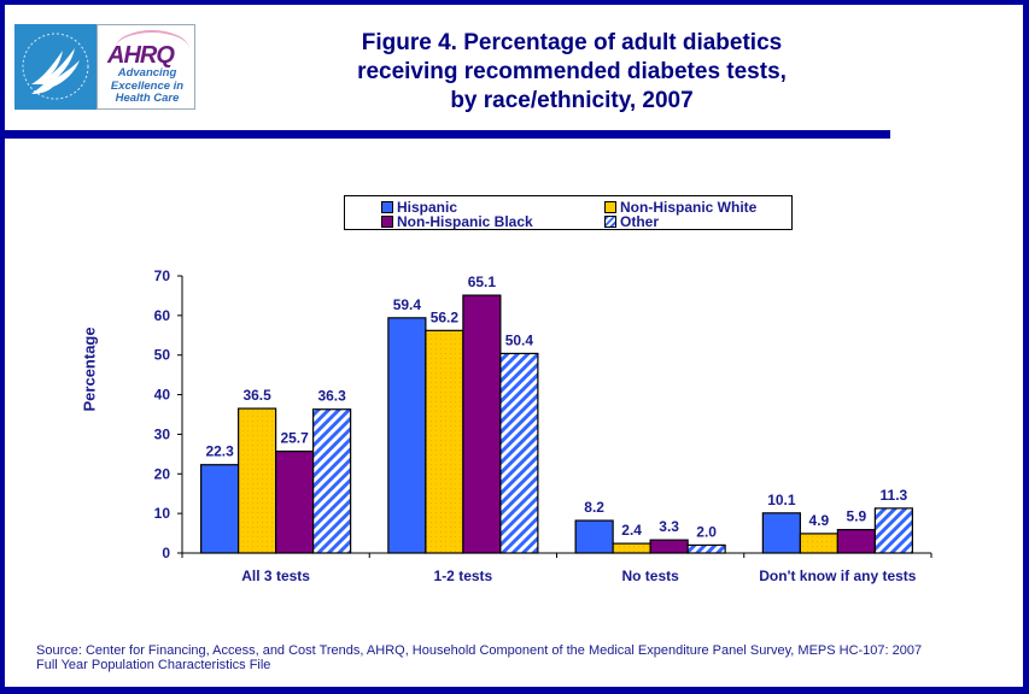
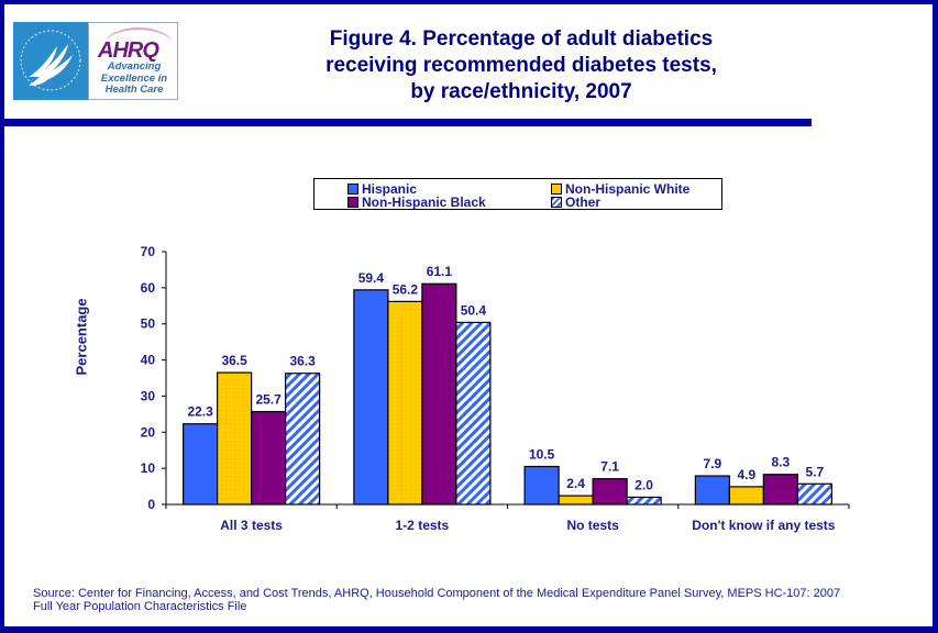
Non-Hispanic Black/1-2 tests: 65.1 -> 61.1
Hispanic/No tests: 8.2 -> 10.5
Non-Hispanic Black/No tests: 3.3 -> 7.1
Hispanic/Don't know if any tests: 10.1 -> 7.9
Non-Hispanic Black/Don't know if any tests: 5.9 -> 8.3
Other/Don't know if any tests: 11.3 -> 5.7
